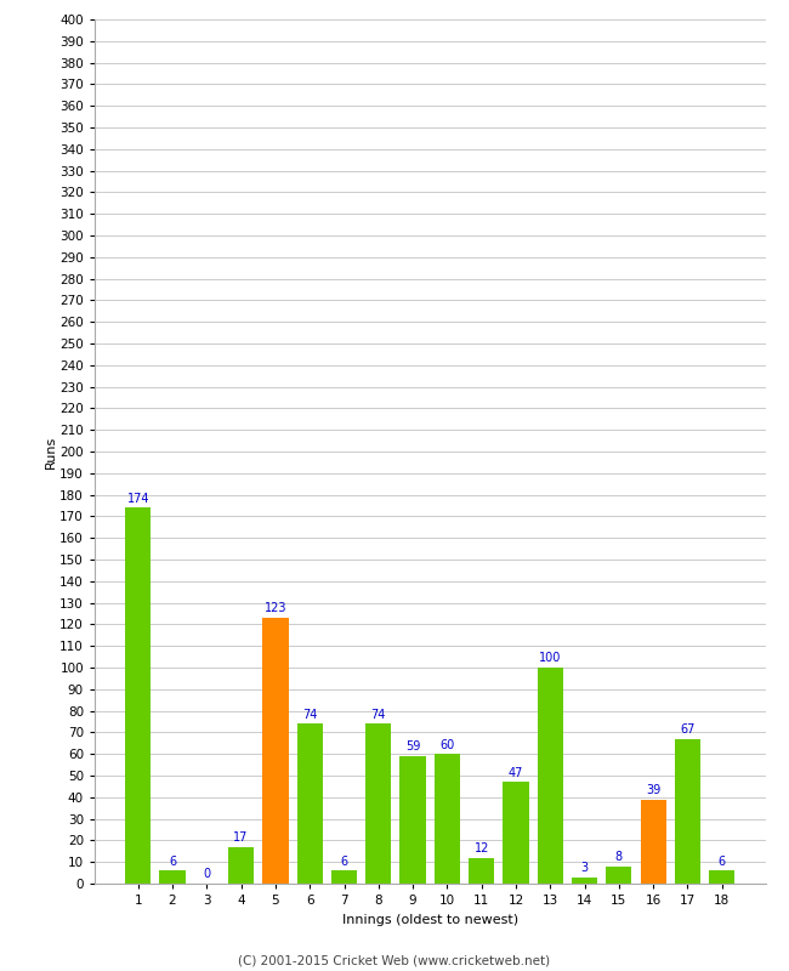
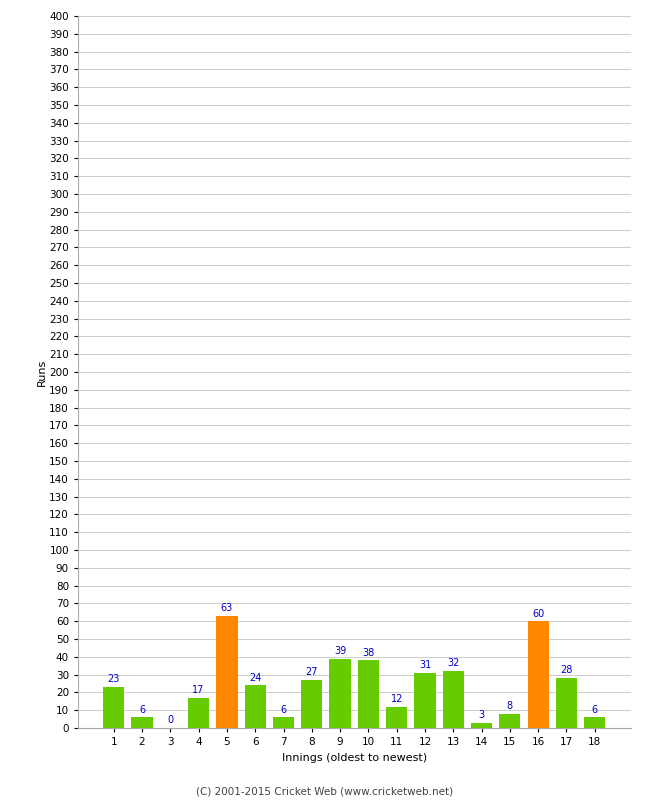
1: 174 -> 23
5: 123 -> 63
6: 74 -> 24
8: 74 -> 27
9: 59 -> 39
10: 60 -> 38
12: 47 -> 31
13: 100 -> 32
16: 39 -> 60
17: 67 -> 28
